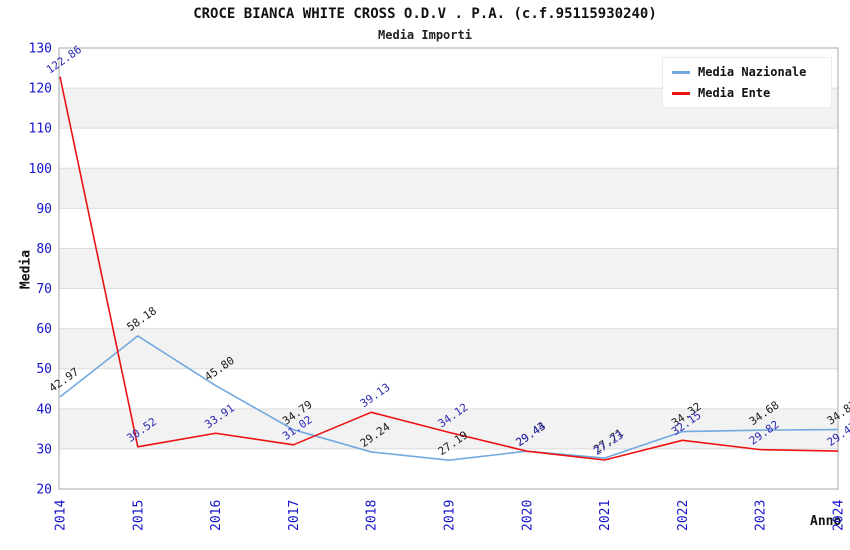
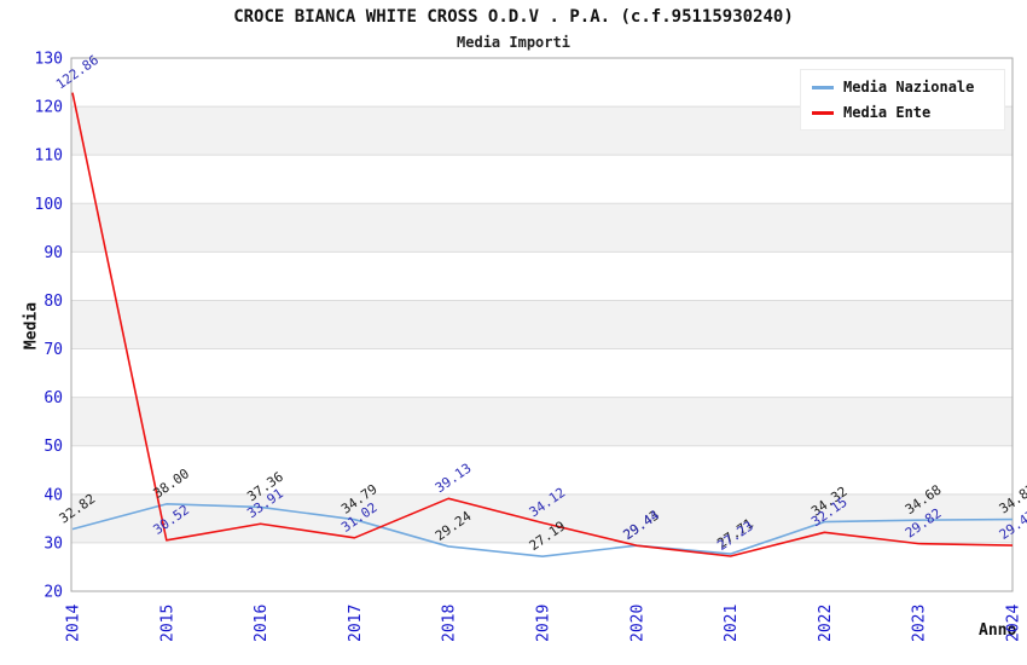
Media Nazionale/2014: 42.97 -> 32.82
Media Nazionale/2015: 58.18 -> 38.00
Media Nazionale/2016: 45.80 -> 37.36
